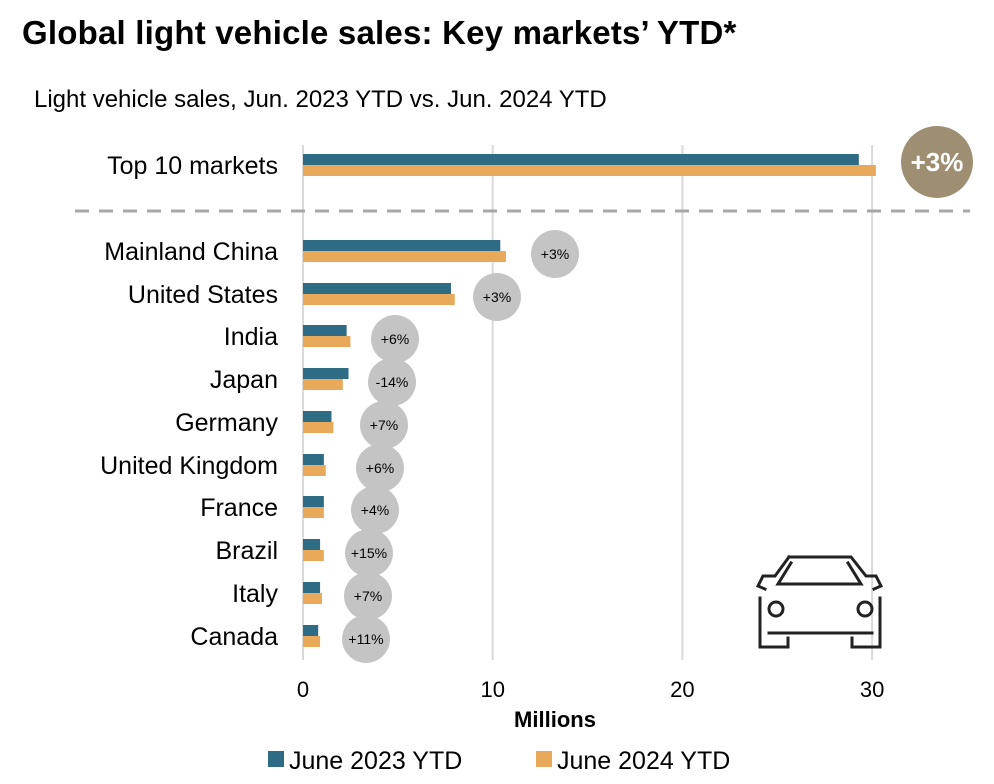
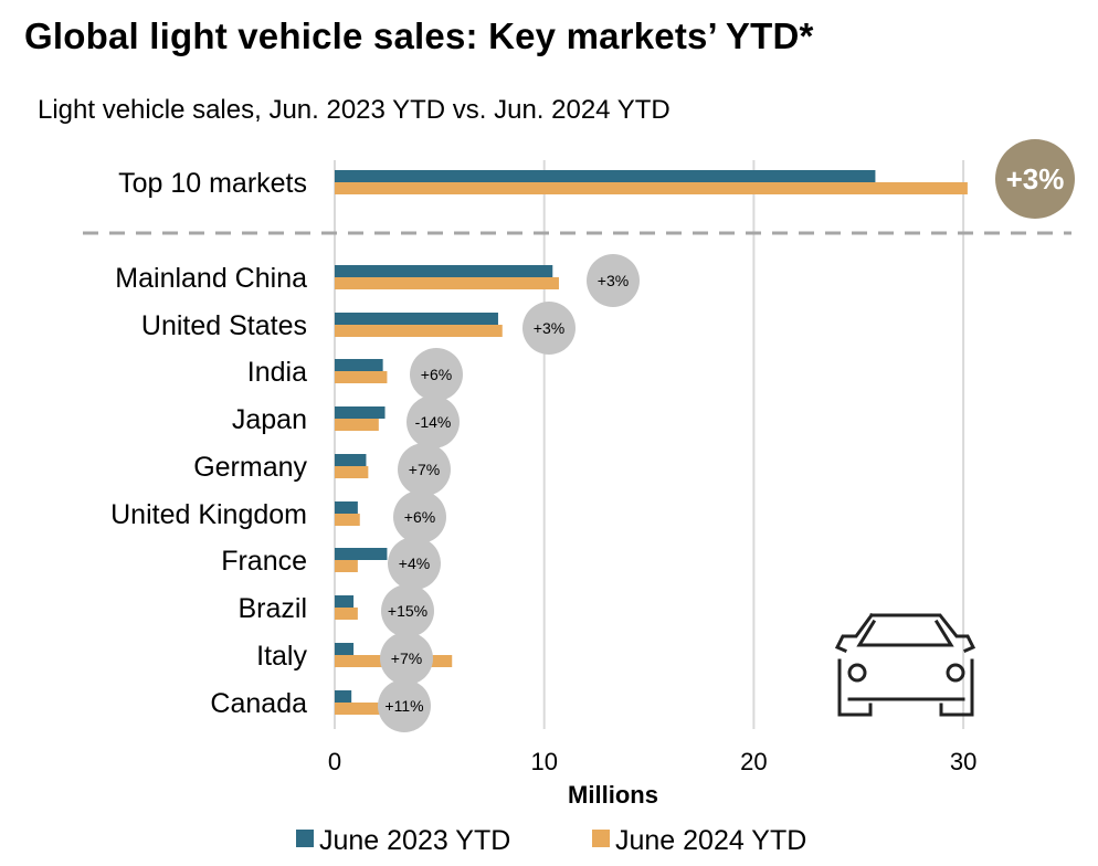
June 2023 YTD/Top 10 markets: 29.3 -> 25.8
June 2023 YTD/France: 1.1 -> 2.5
June 2024 YTD/Italy: 1.0 -> 5.6
June 2024 YTD/Canada: 0.9 -> 3.3
